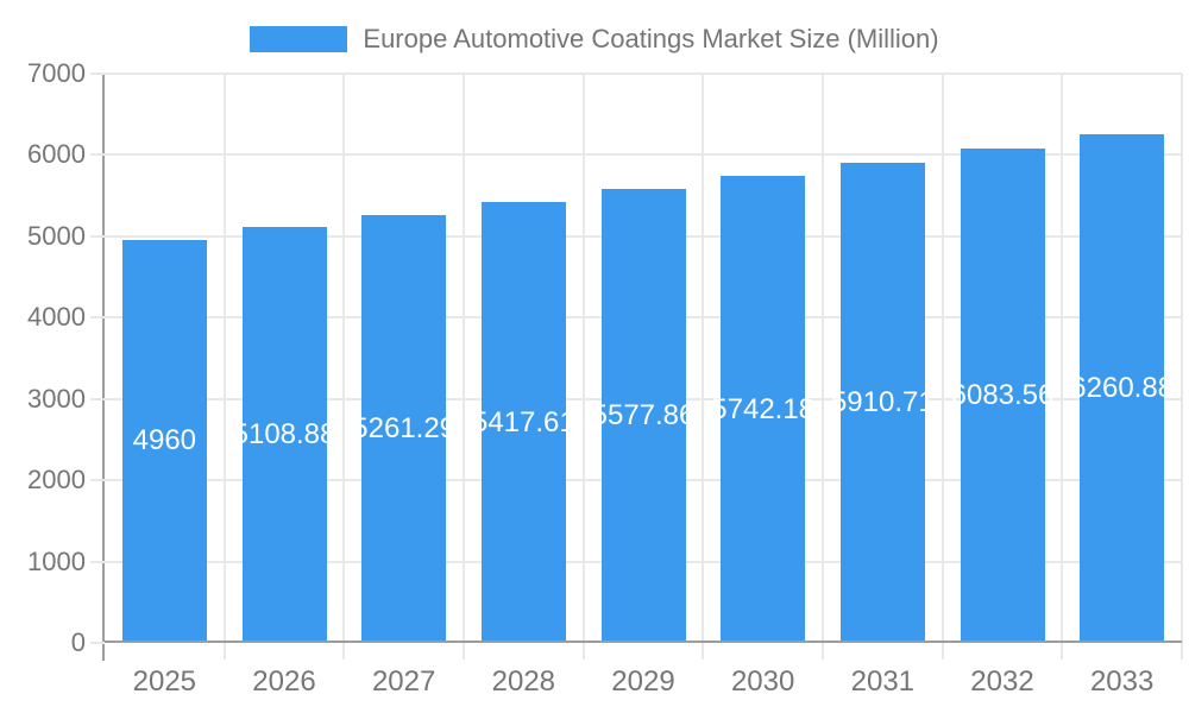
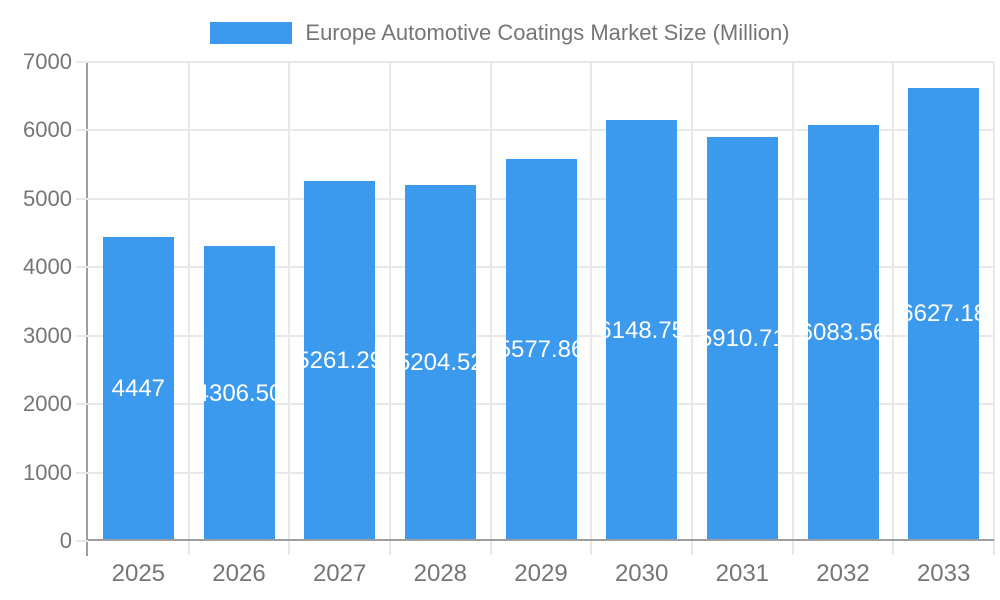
2025: 4960 -> 4447
2026: 5108.88 -> 4306.50
2028: 5417.61 -> 5204.52
2030: 5742.18 -> 6148.75
2033: 6260.88 -> 6627.18
